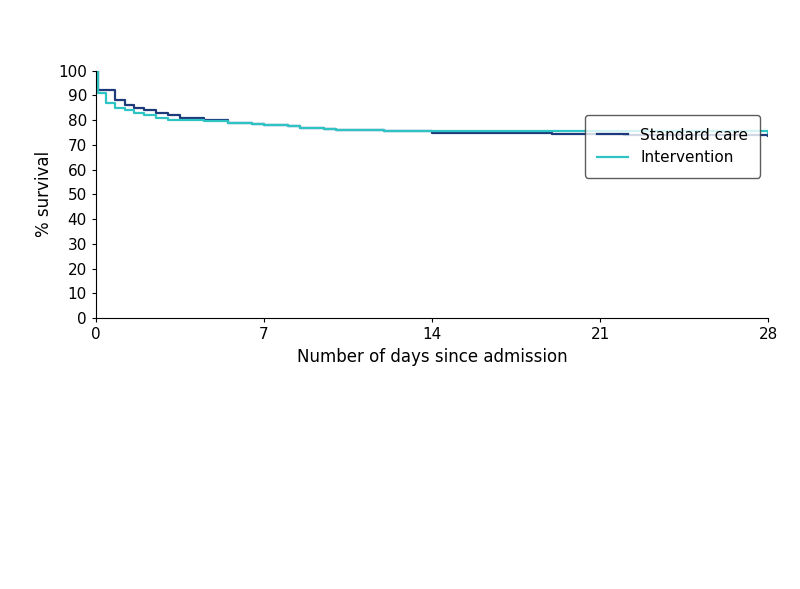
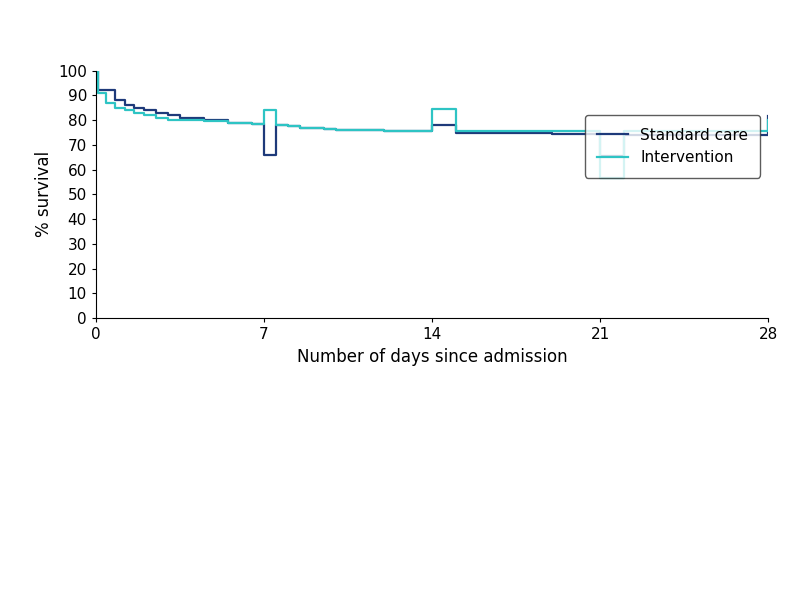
Standard care/7: 78.0 -> 66.0
Intervention/7: 78.0 -> 84.0
Standard care/14: 75.0 -> 78.0
Intervention/14: 75.5 -> 84.5
Standard care/21: 74.5 -> 65.5
Intervention/21: 75.5 -> 56.5
Standard care/28: 73.5 -> 81.5
Intervention/28: 75.0 -> 80.0
